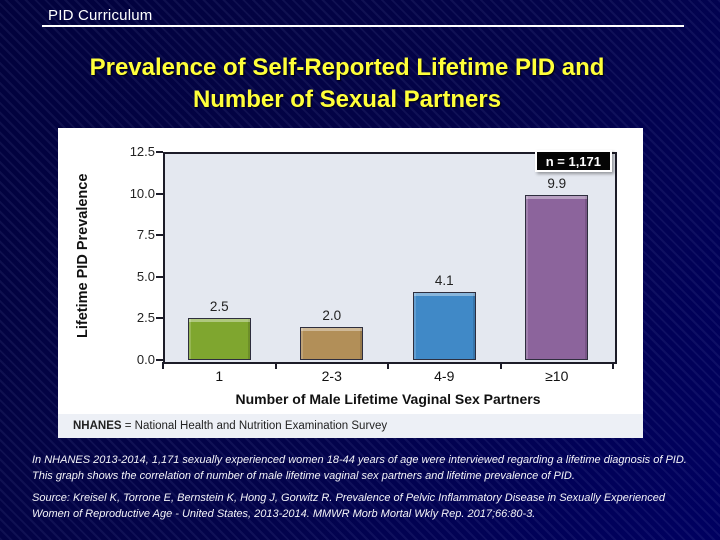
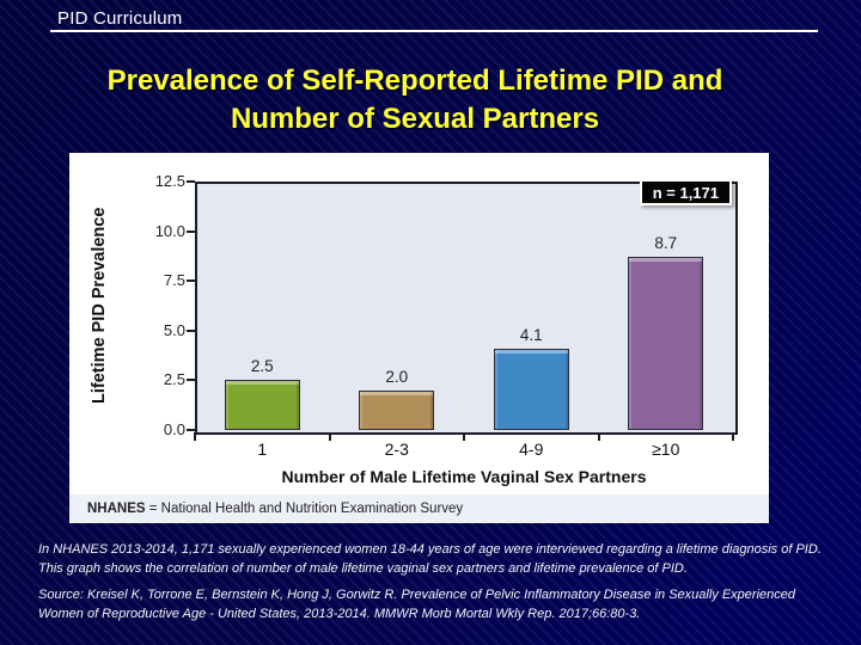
≥10: 9.9 -> 8.7
